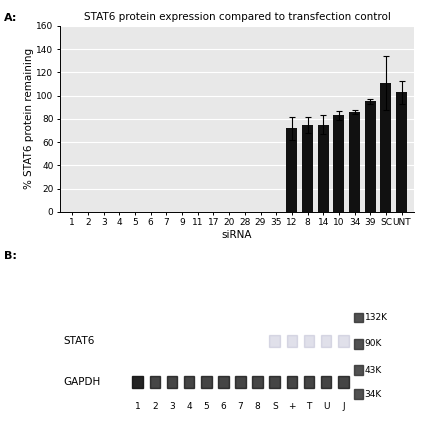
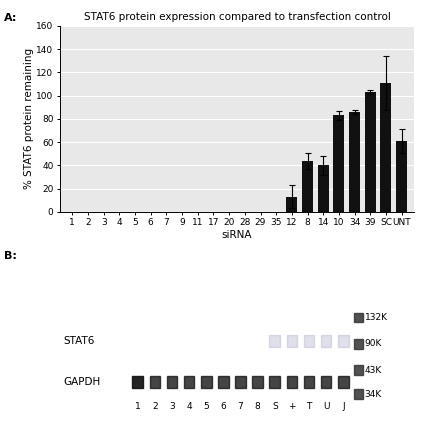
12: 72 -> 13
8: 75 -> 44
14: 75 -> 40
39: 95 -> 103
UNT: 103 -> 61
